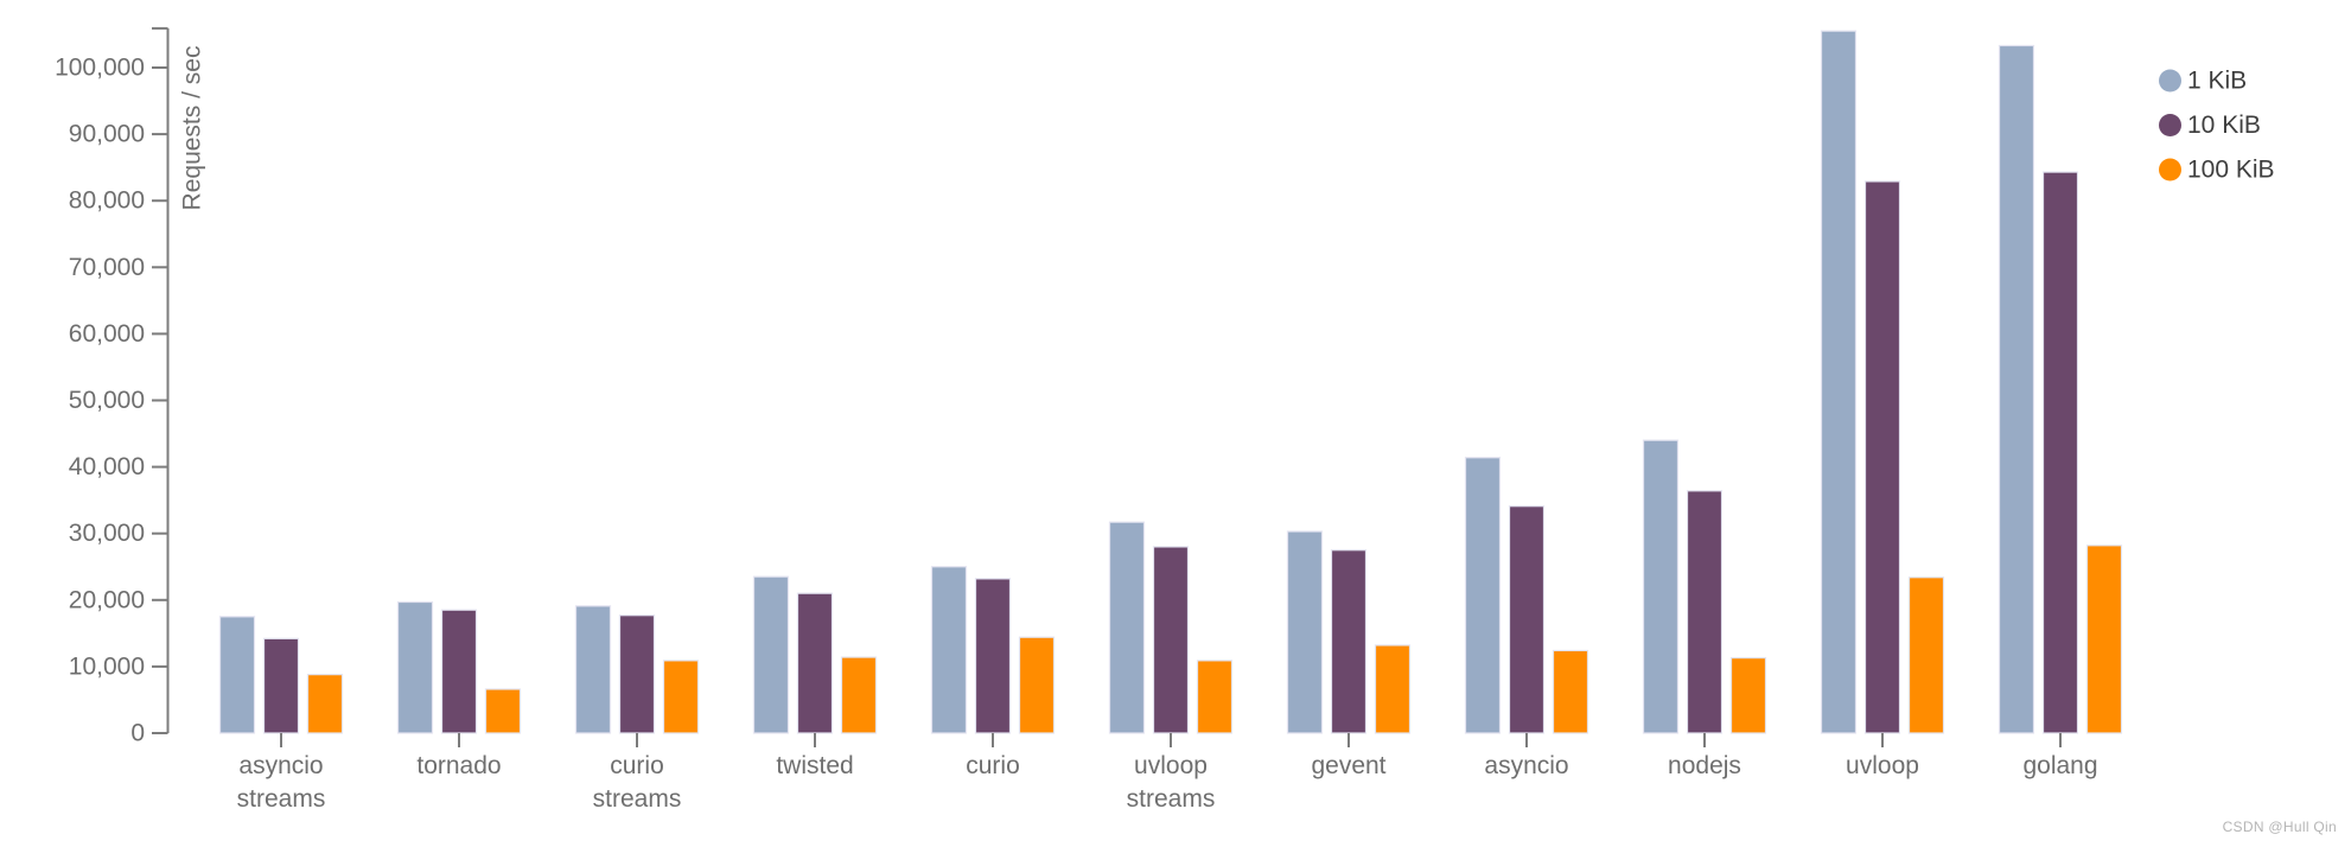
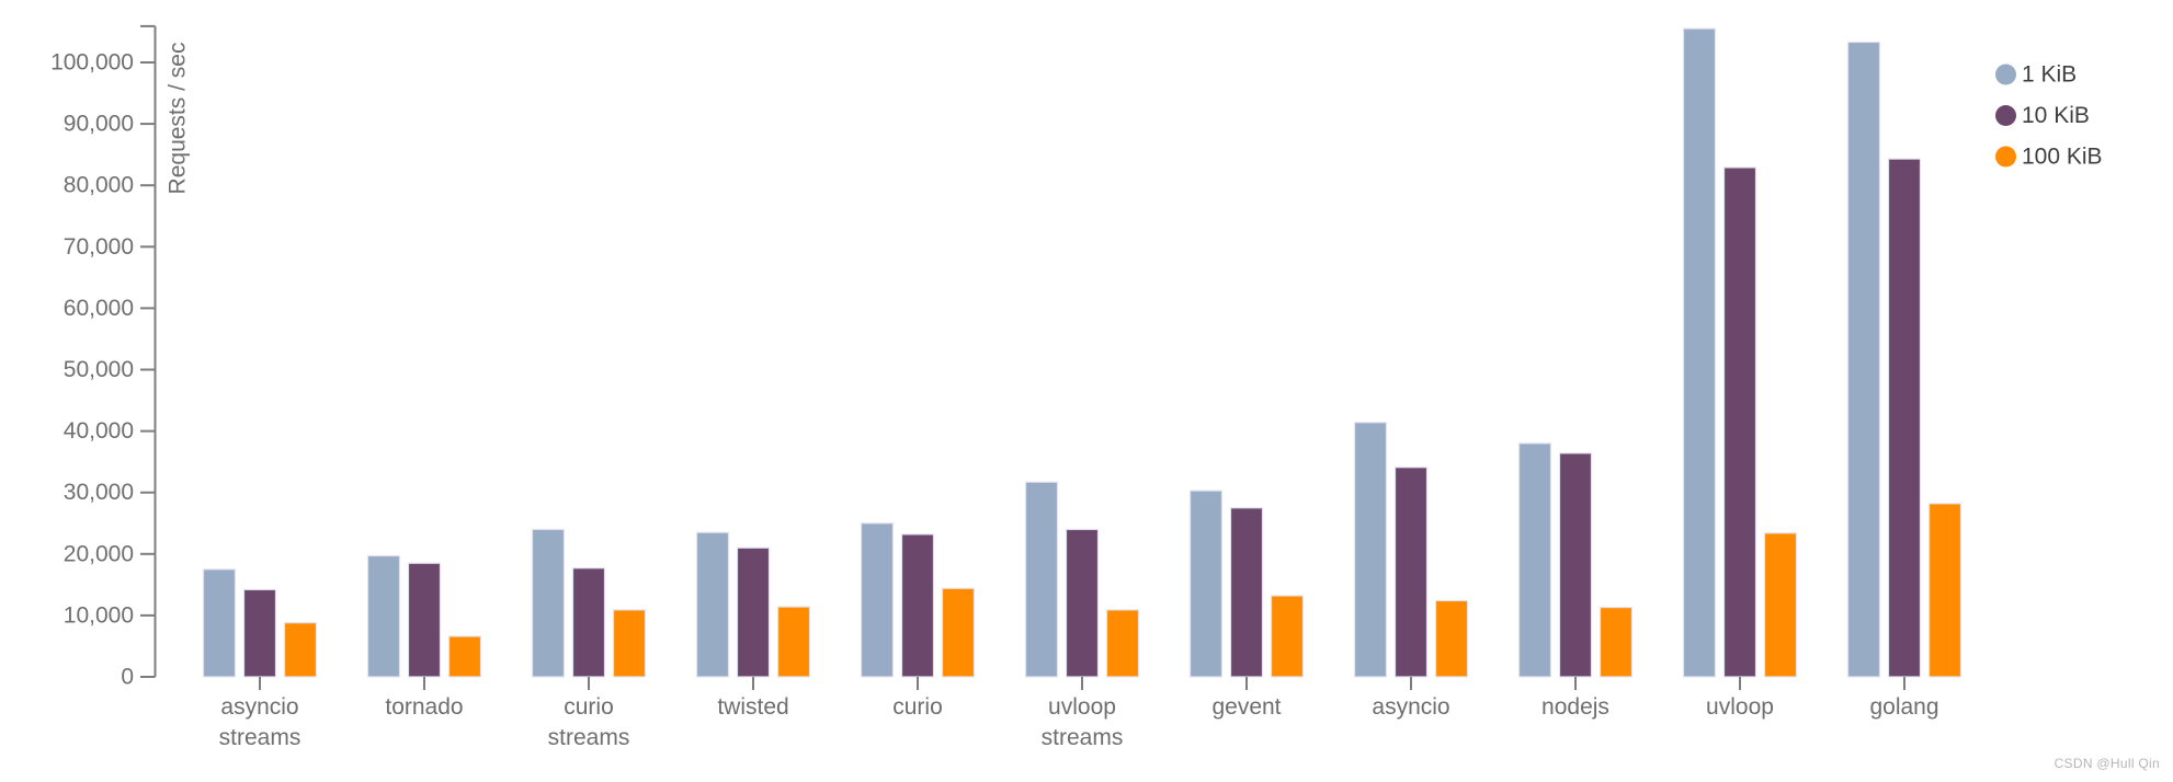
1 KiB/curio streams: 19000 -> 24000
10 KiB/uvloop streams: 28000 -> 24000
1 KiB/nodejs: 44000 -> 38000
